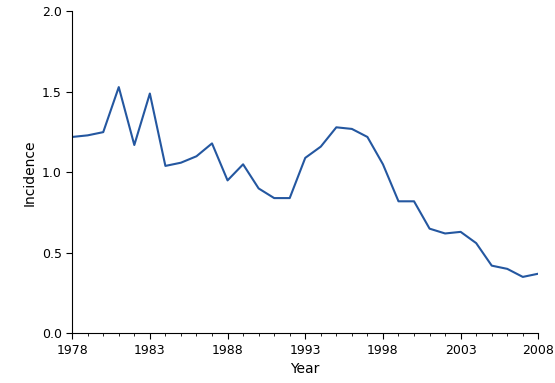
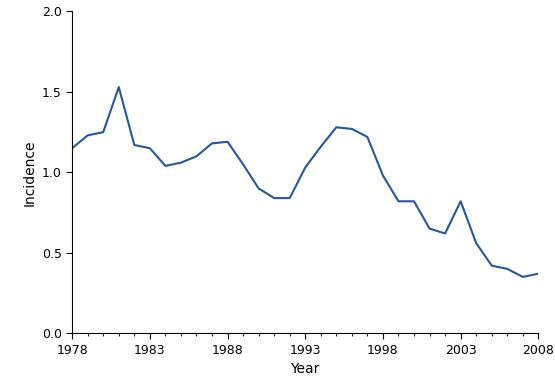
1978: 1.22 -> 1.15
1983: 1.49 -> 1.15
1988: 0.95 -> 1.19
1993: 1.09 -> 1.03
1998: 1.05 -> 0.98
2003: 0.63 -> 0.82
